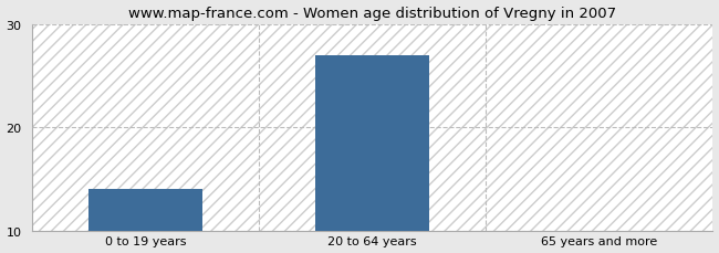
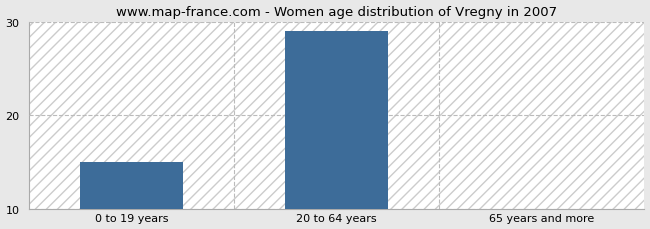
0 to 19 years: 14 -> 15
20 to 64 years: 27 -> 29
